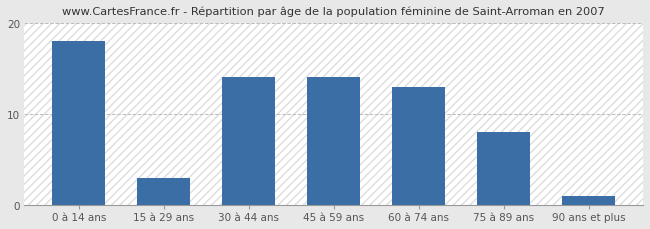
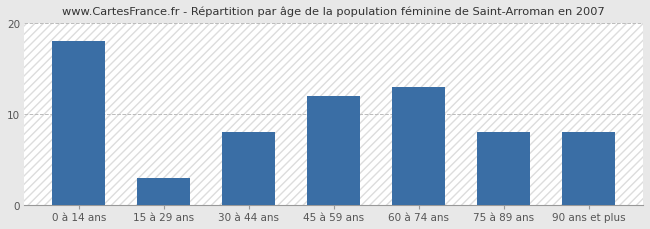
30 à 44 ans: 14 -> 8
45 à 59 ans: 14 -> 12
90 ans et plus: 1 -> 8
